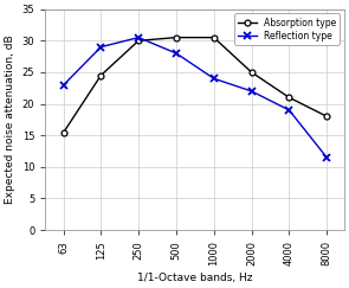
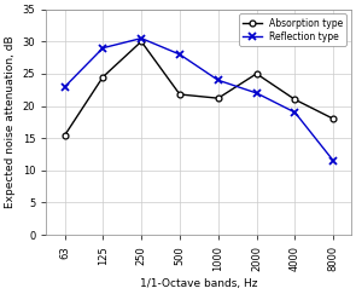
Absorption type/500: 30.5 -> 21.8
Absorption type/1000: 30.5 -> 21.2
